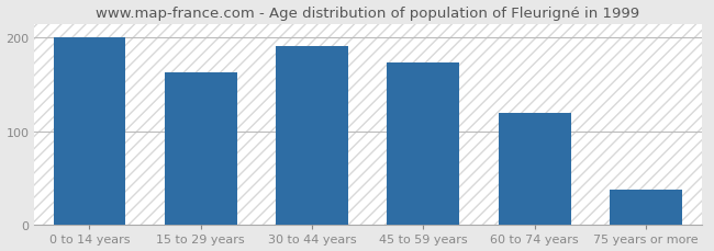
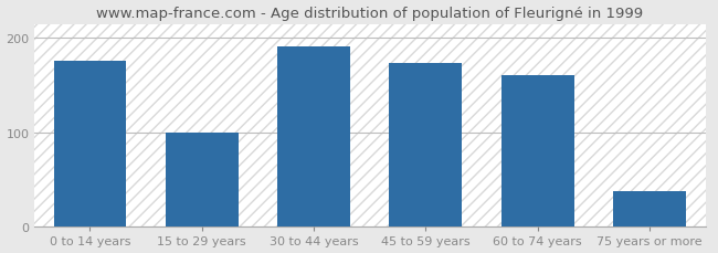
0 to 14 years: 200 -> 176
15 to 29 years: 163 -> 100
60 to 74 years: 120 -> 160
